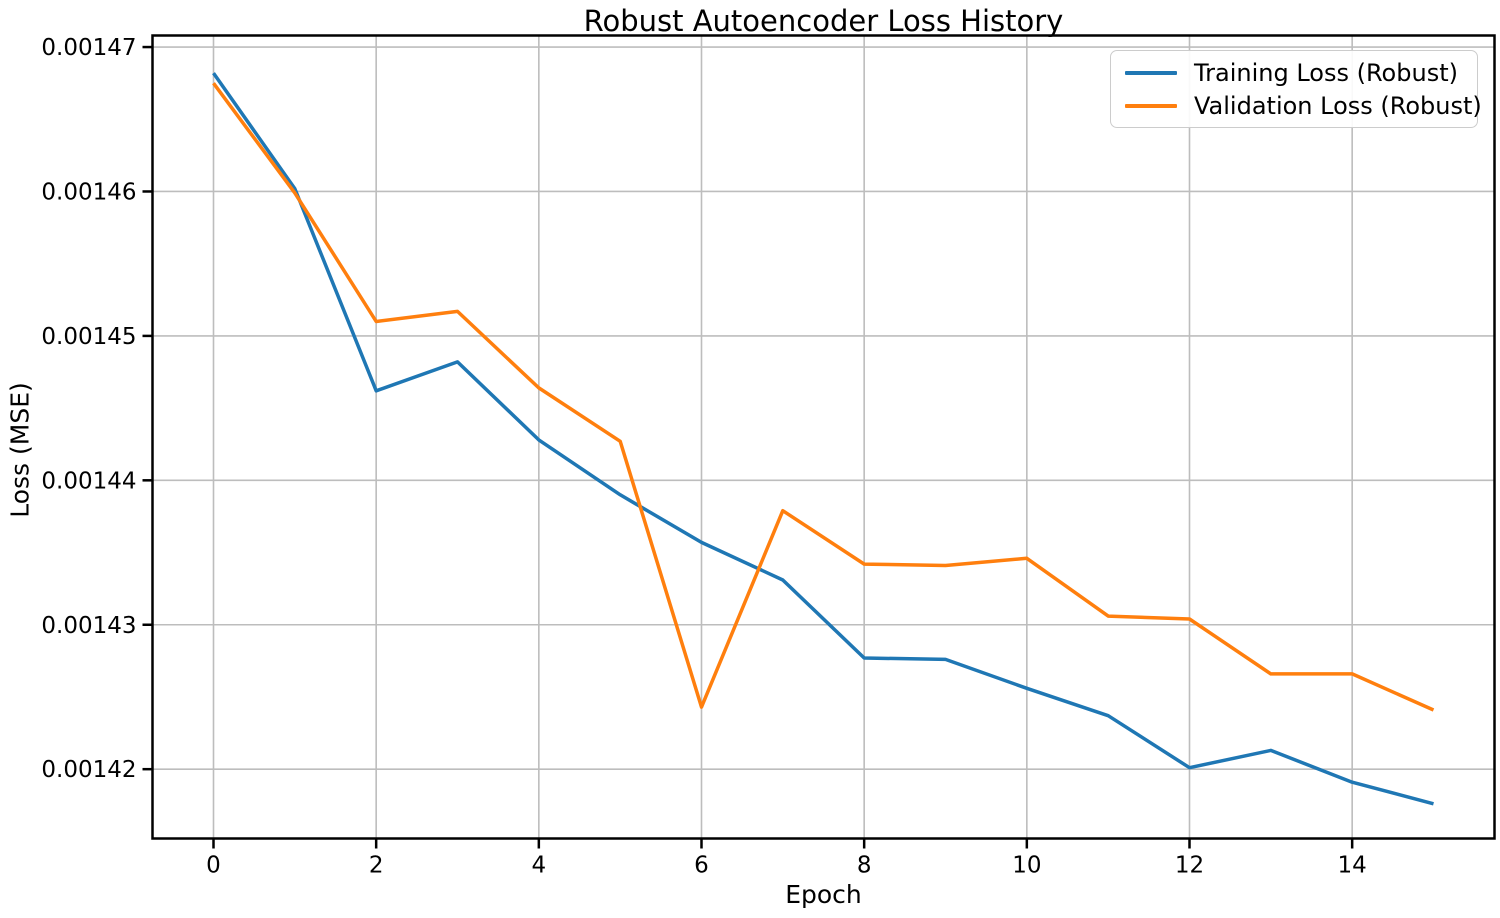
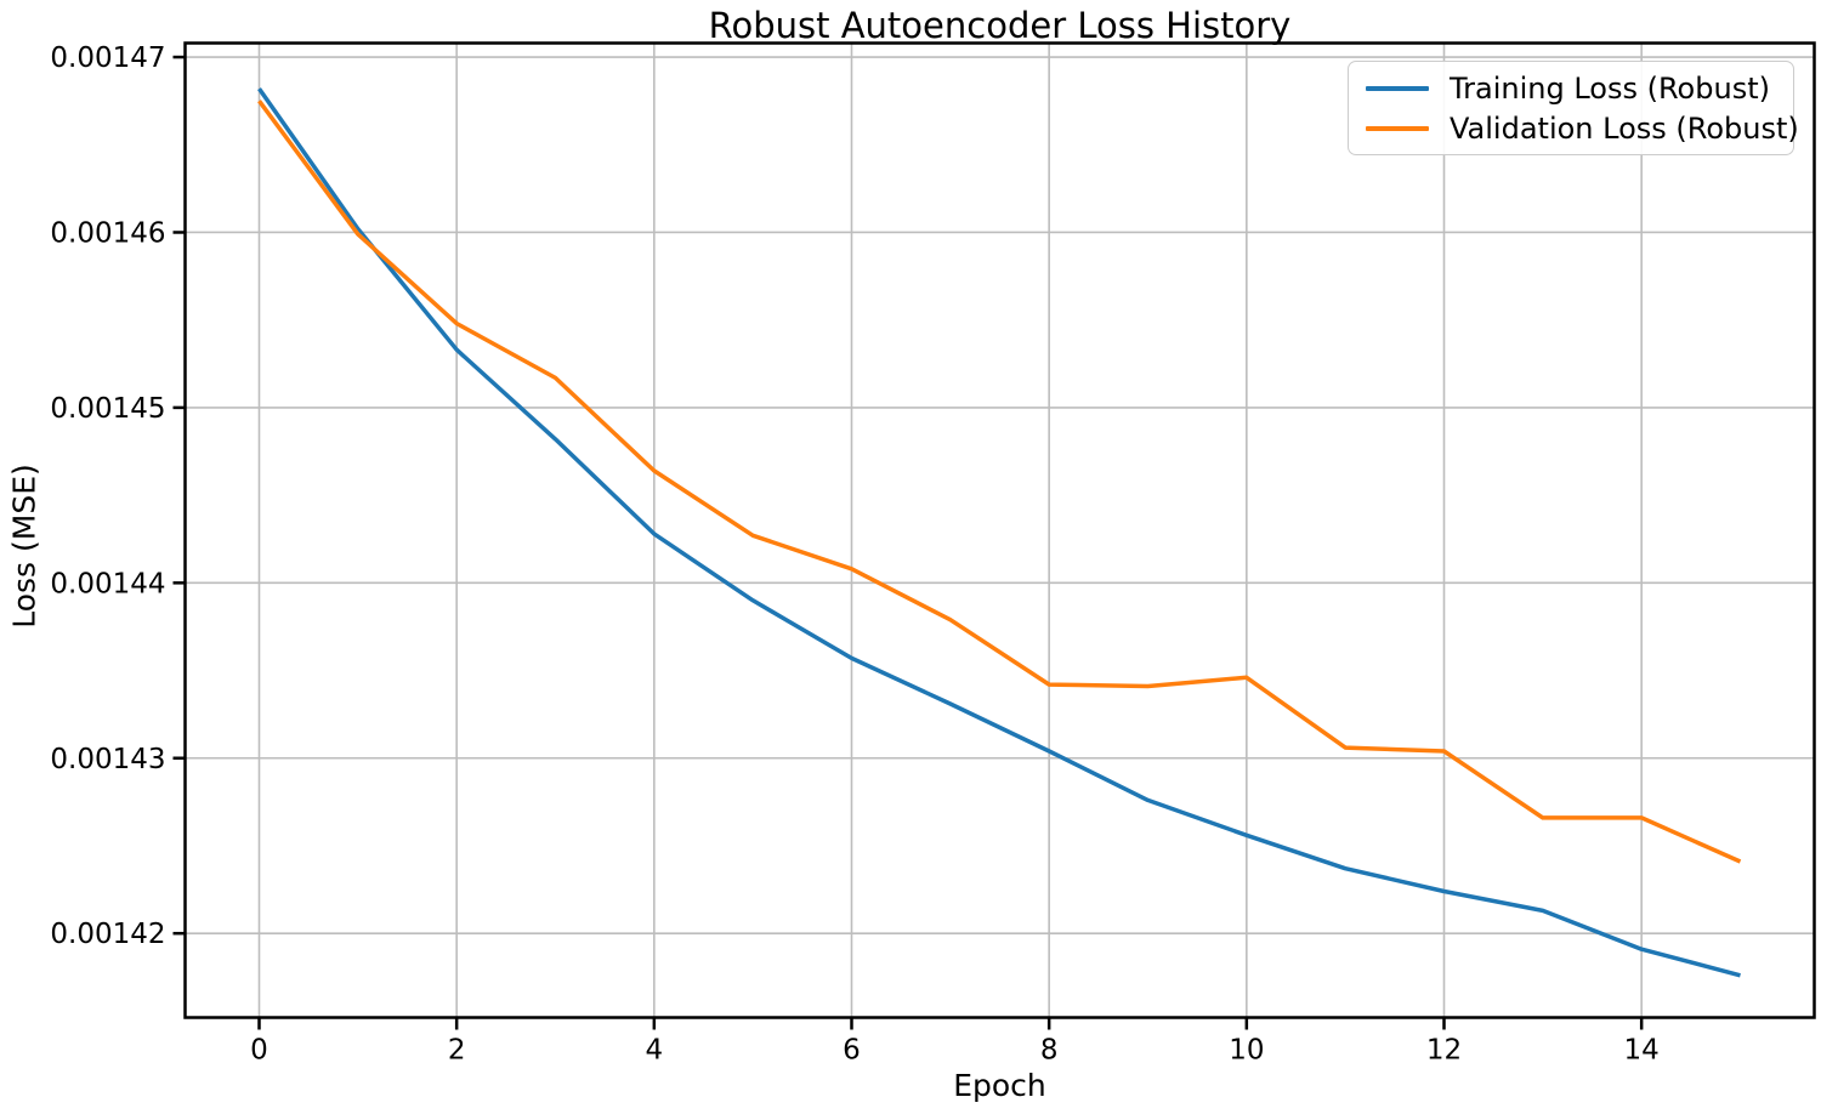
Training Loss (Robust)/2: 0.0014462 -> 0.0014533
Validation Loss (Robust)/2: 0.0014510 -> 0.0014548
Validation Loss (Robust)/6: 0.0014243 -> 0.0014408
Training Loss (Robust)/8: 0.0014277 -> 0.0014304
Training Loss (Robust)/12: 0.0014201 -> 0.0014224
